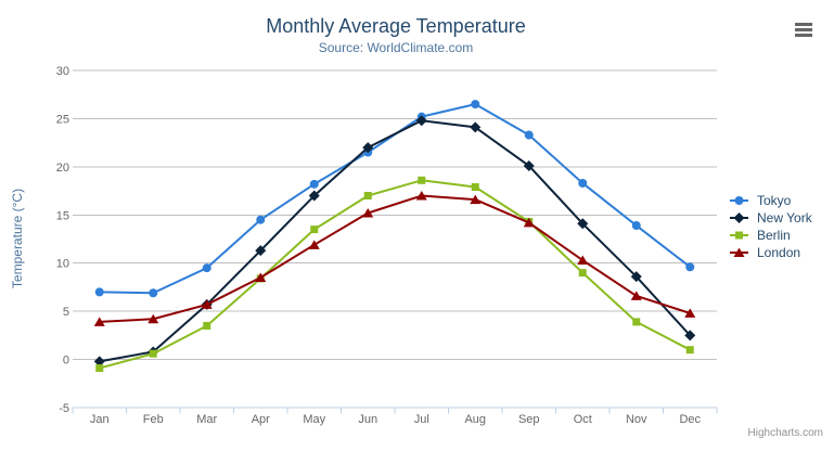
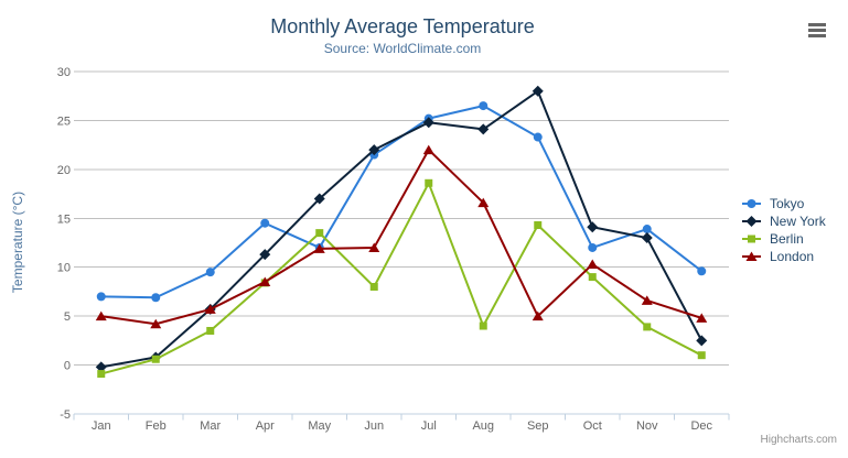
London/Jan: 4 -> 5
Tokyo/May: 18 -> 12
Berlin/Jun: 17 -> 8
London/Jun: 15 -> 12
London/Jul: 17 -> 22
Berlin/Aug: 18 -> 4
New York/Sep: 20 -> 28
London/Sep: 14 -> 5
Tokyo/Oct: 18 -> 12
New York/Nov: 9 -> 13
